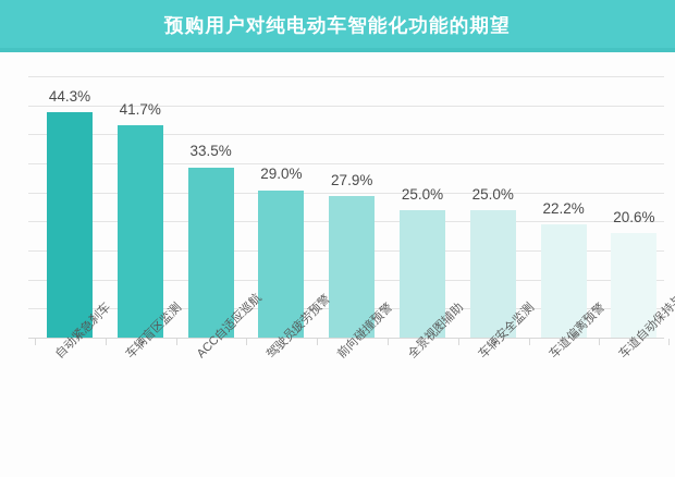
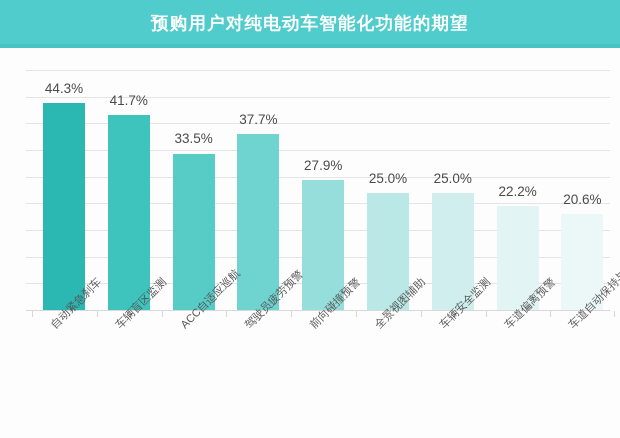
驾驶员疲劳预警: 29.0% -> 37.7%
